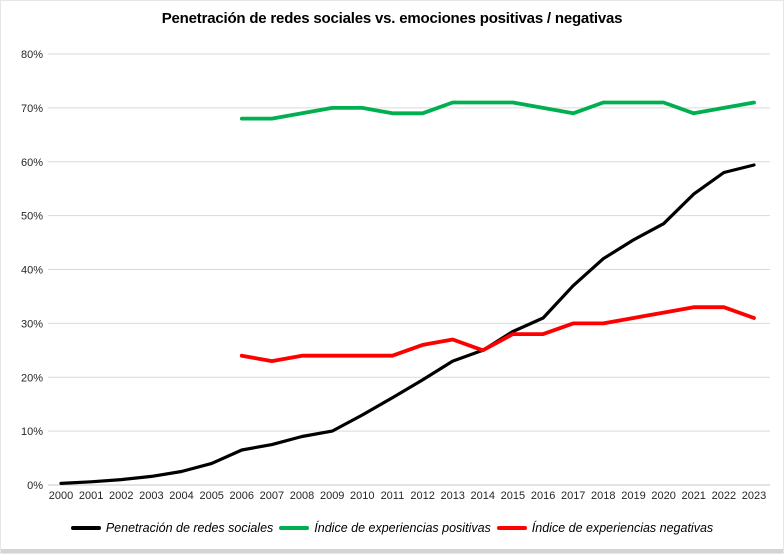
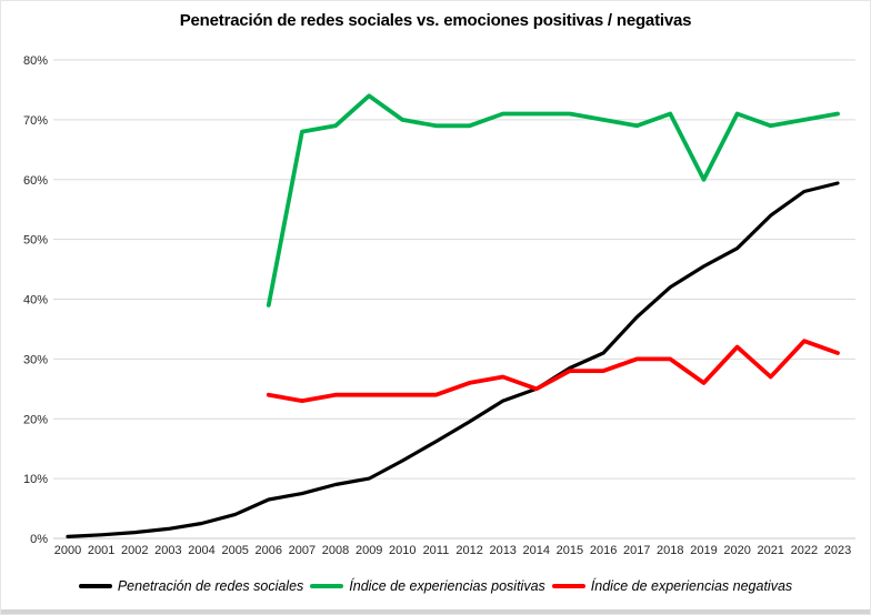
Índice de experiencias positivas/2006: 68% -> 39%
Índice de experiencias positivas/2009: 70% -> 74%
Índice de experiencias positivas/2019: 71% -> 60%
Índice de experiencias negativas/2019: 31% -> 26%
Índice de experiencias negativas/2021: 33% -> 27%
